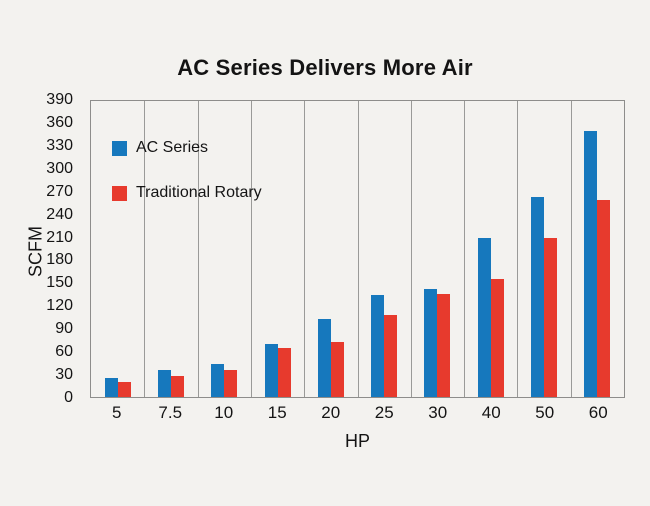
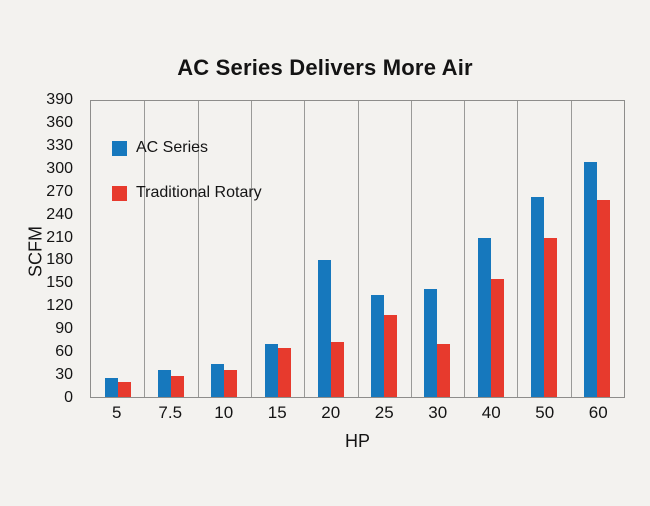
AC Series/20: 100 -> 180
Traditional Rotary/30: 140 -> 70
AC Series/60: 350 -> 310
